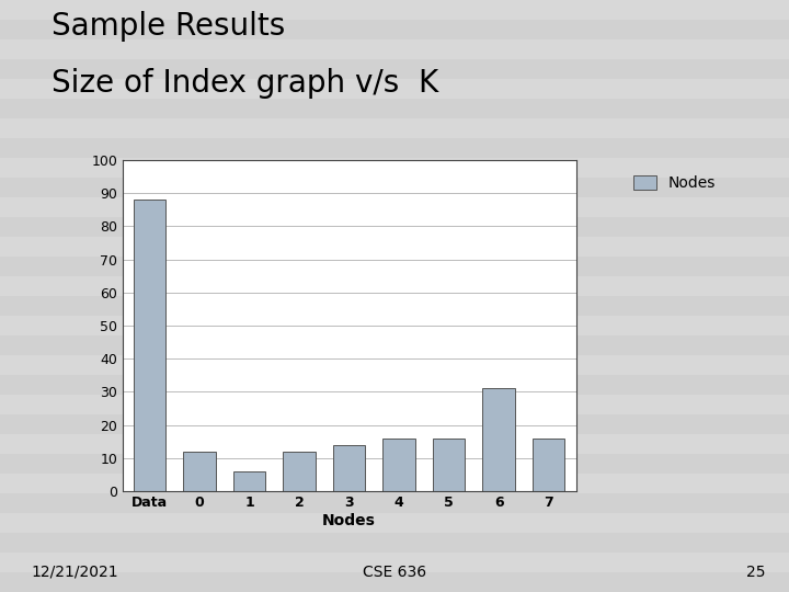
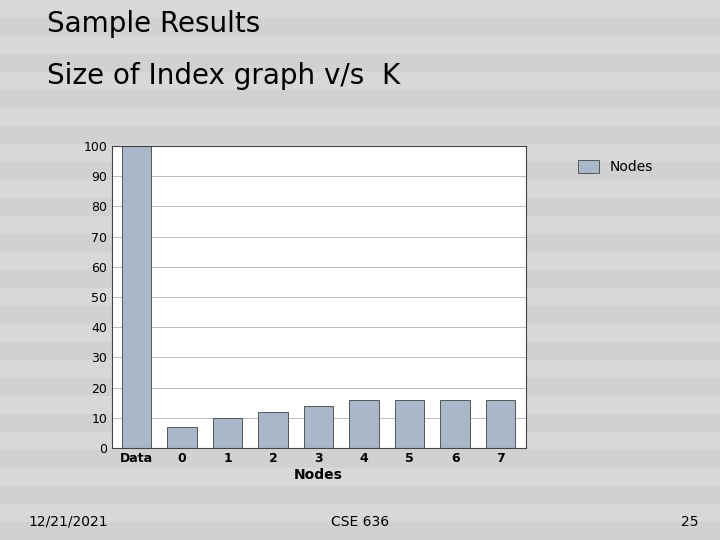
Data: 88 -> 100
0: 12 -> 7
1: 6 -> 10
6: 31 -> 16
